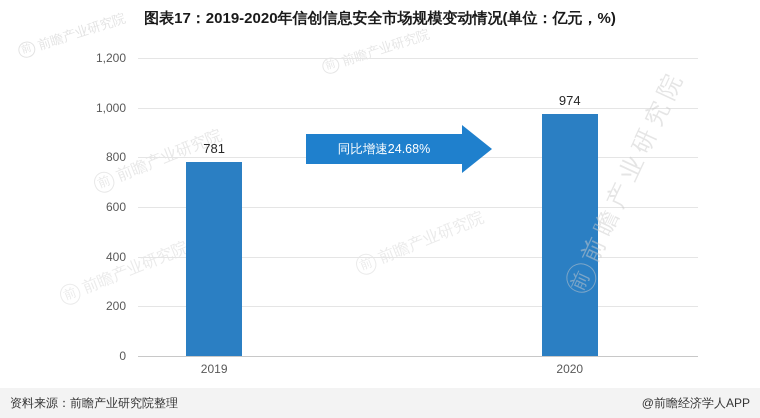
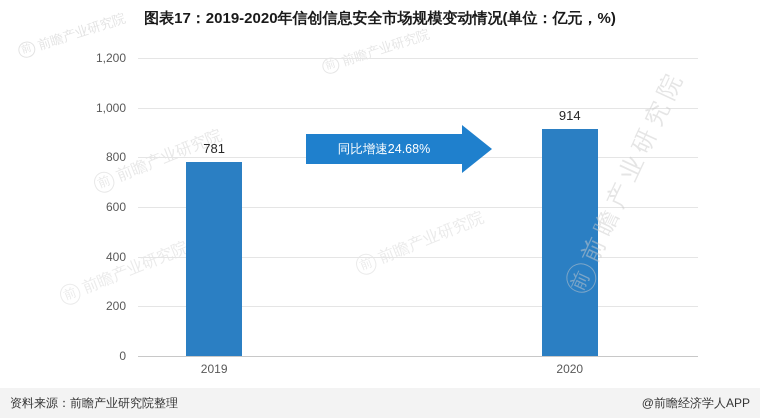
2020: 974 -> 914
